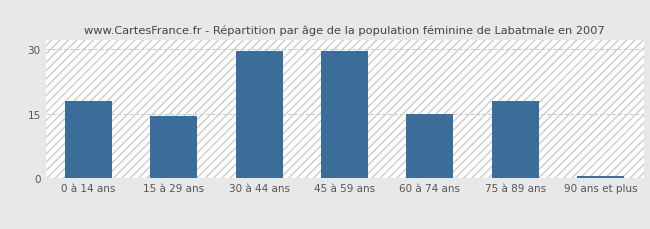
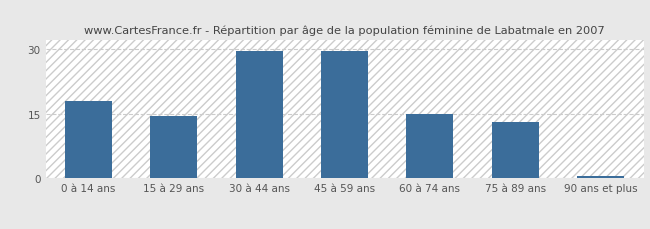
75 à 89 ans: 18.0 -> 13.0
